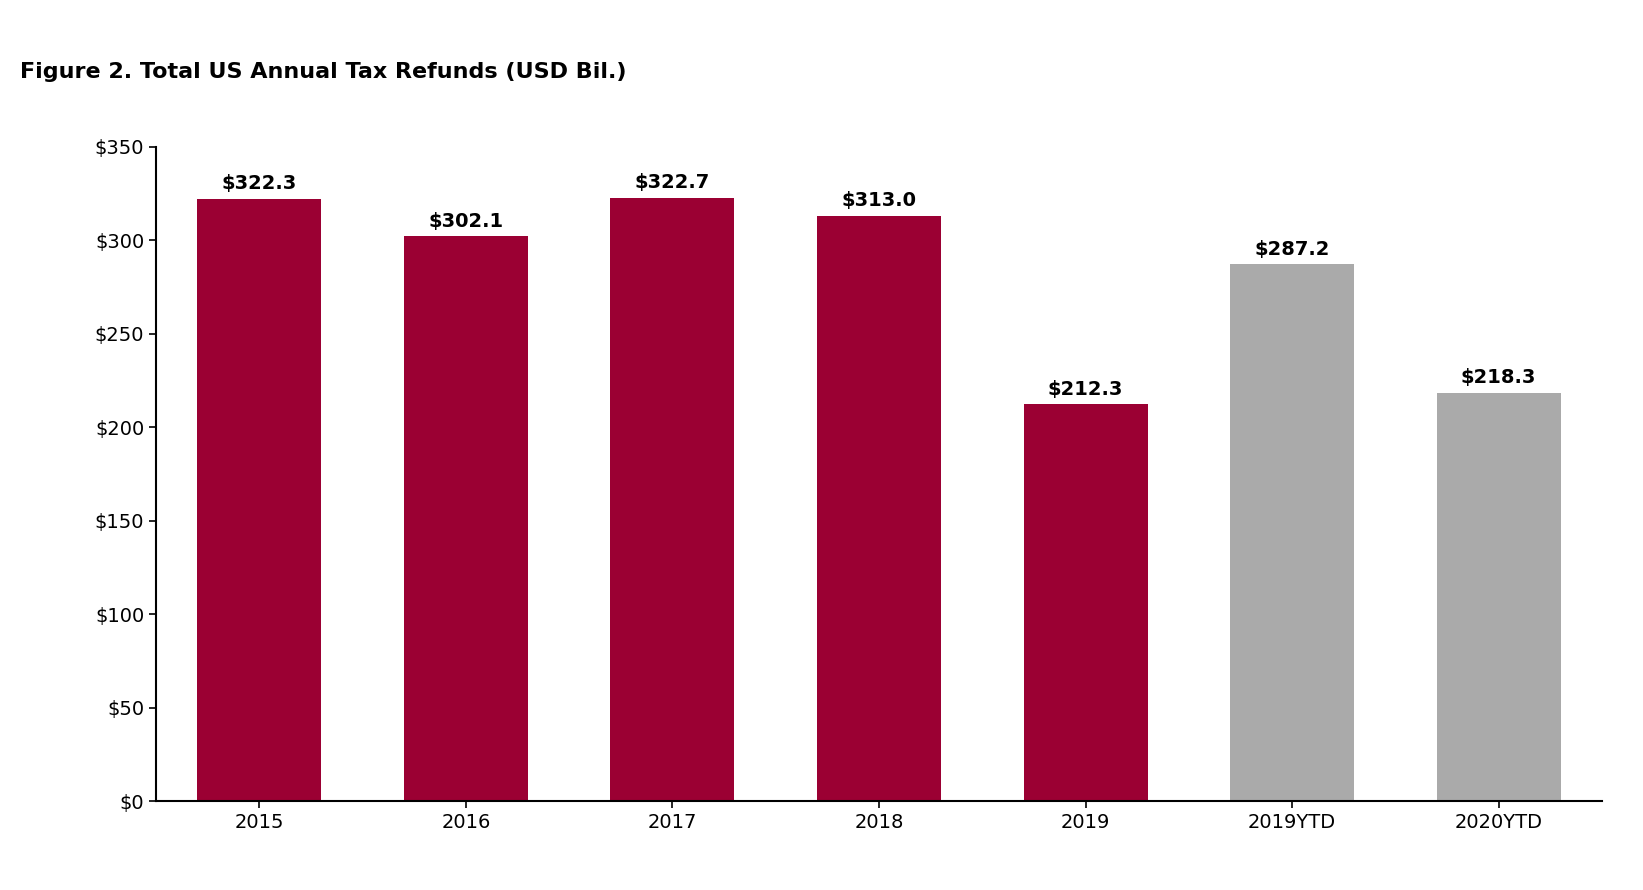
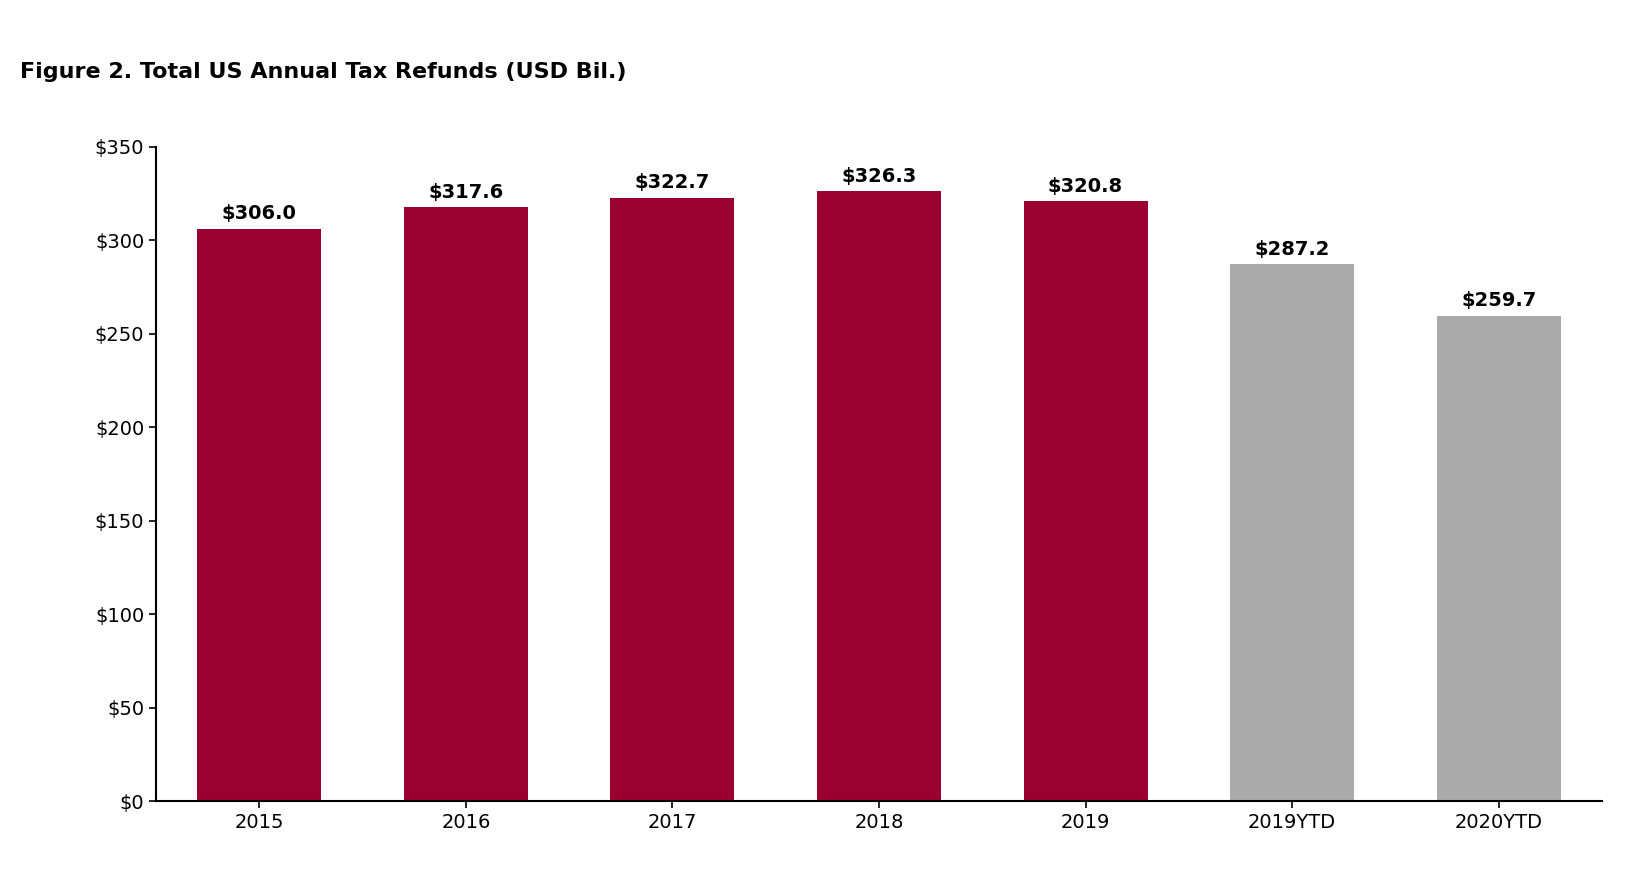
2015: $322.3 -> $306.0
2016: $302.1 -> $317.6
2018: $313.0 -> $326.3
2019: $212.3 -> $320.8
2020YTD: $218.3 -> $259.7
